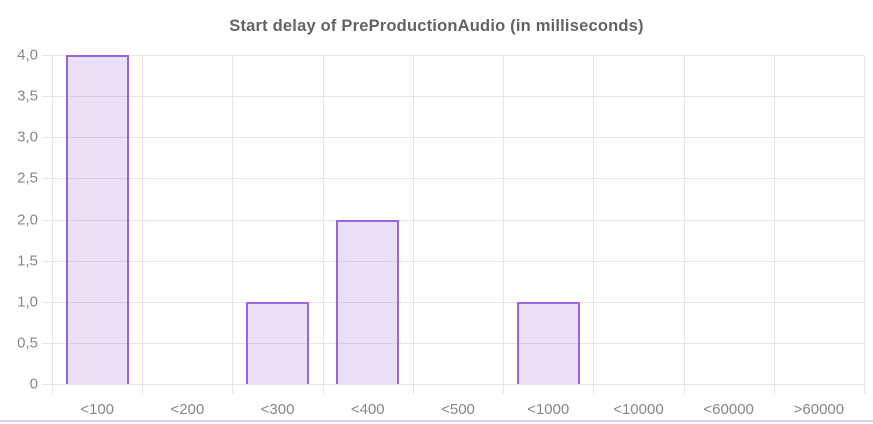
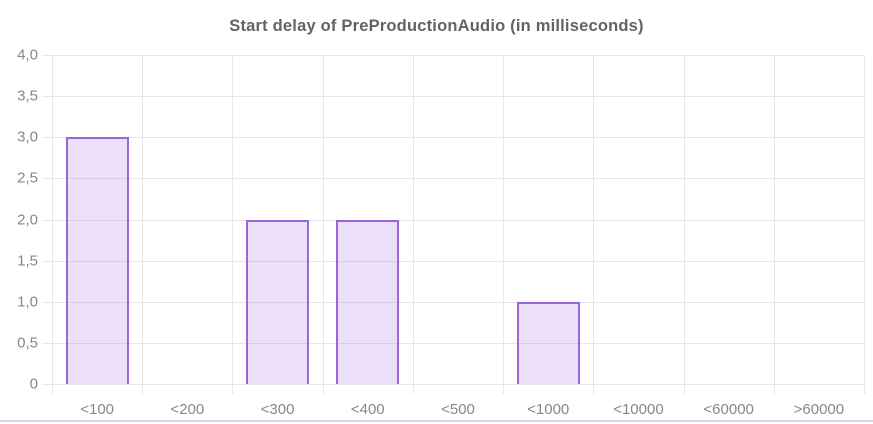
<100: 4 -> 3
<300: 1 -> 2
